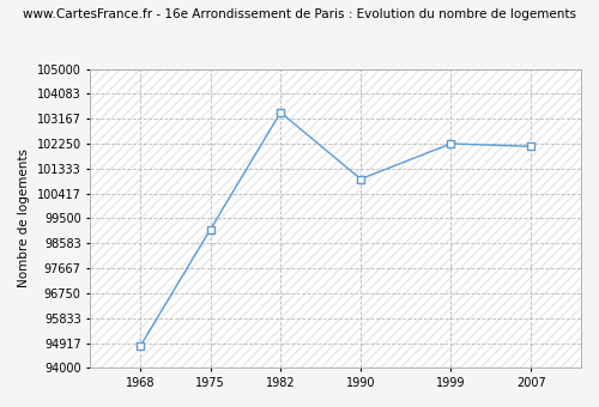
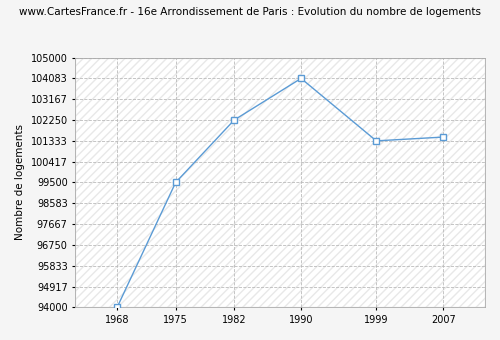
1968: 94800 -> 94000
1975: 99100 -> 99500
1982: 103400 -> 102250
1990: 100950 -> 104080
1999: 102250 -> 101330
2007: 102150 -> 101500
